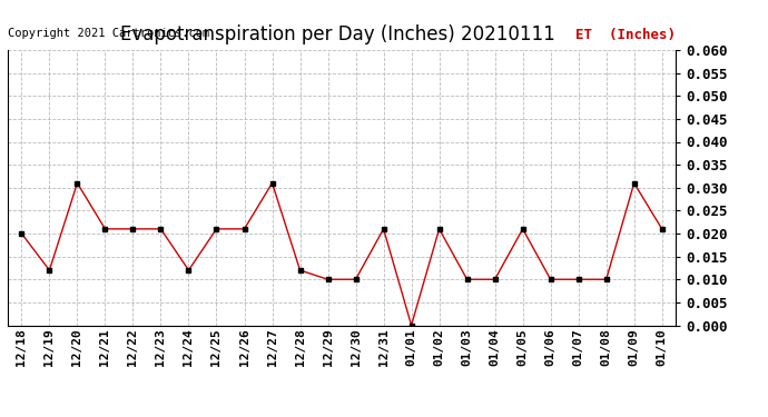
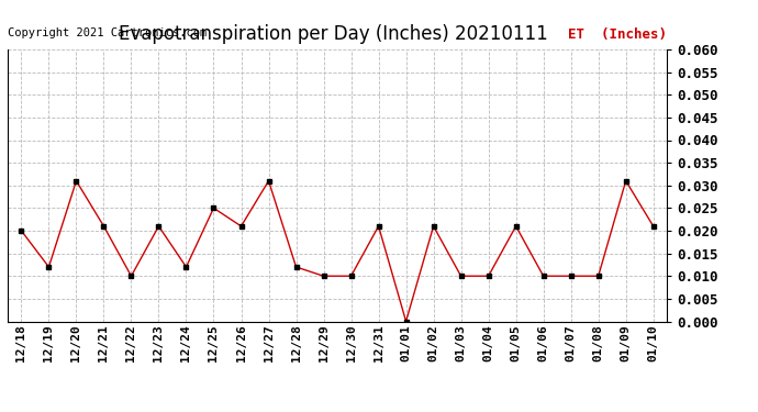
12/22: 0.021 -> 0.010
12/25: 0.021 -> 0.025
